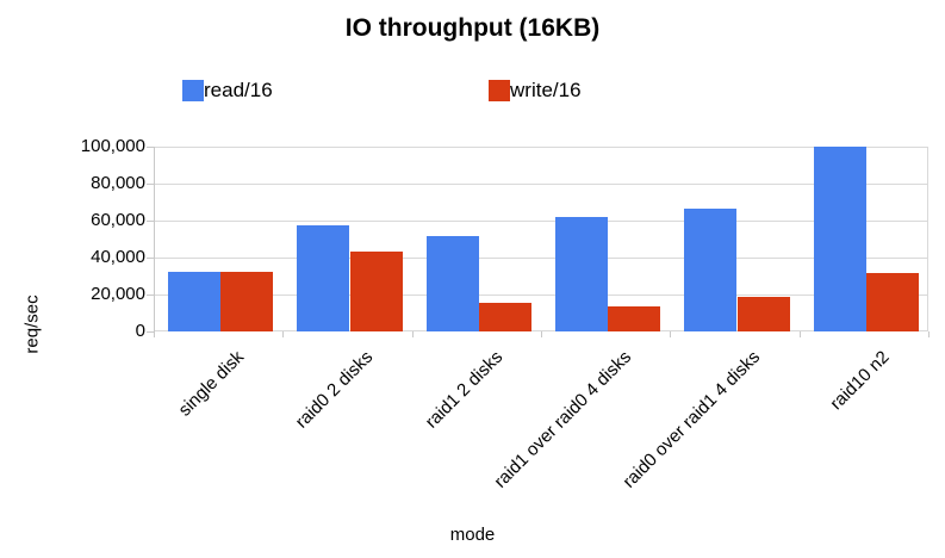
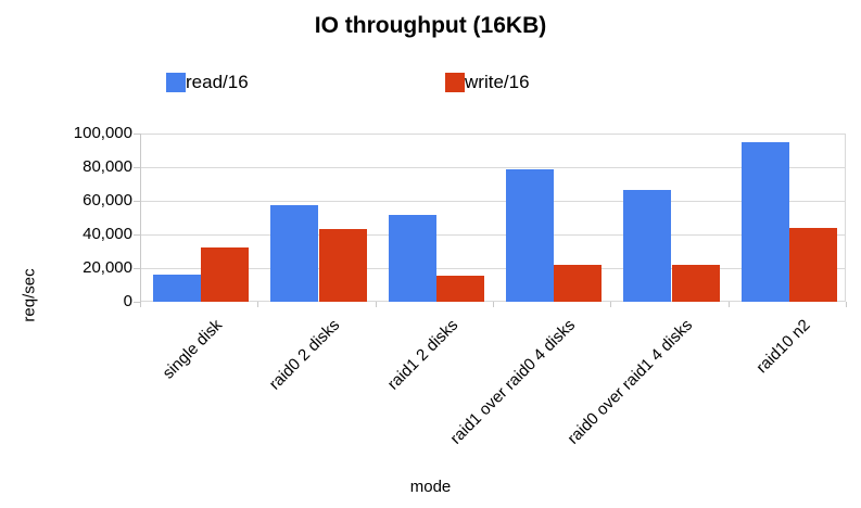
read/16/single disk: 32000 -> 16000
read/16/raid1 over raid0 4 disks: 62000 -> 79000
write/16/raid1 over raid0 4 disks: 14000 -> 22000
write/16/raid0 over raid1 4 disks: 18000 -> 22000
read/16/raid10 n2: 100000 -> 95000
write/16/raid10 n2: 32000 -> 44000
